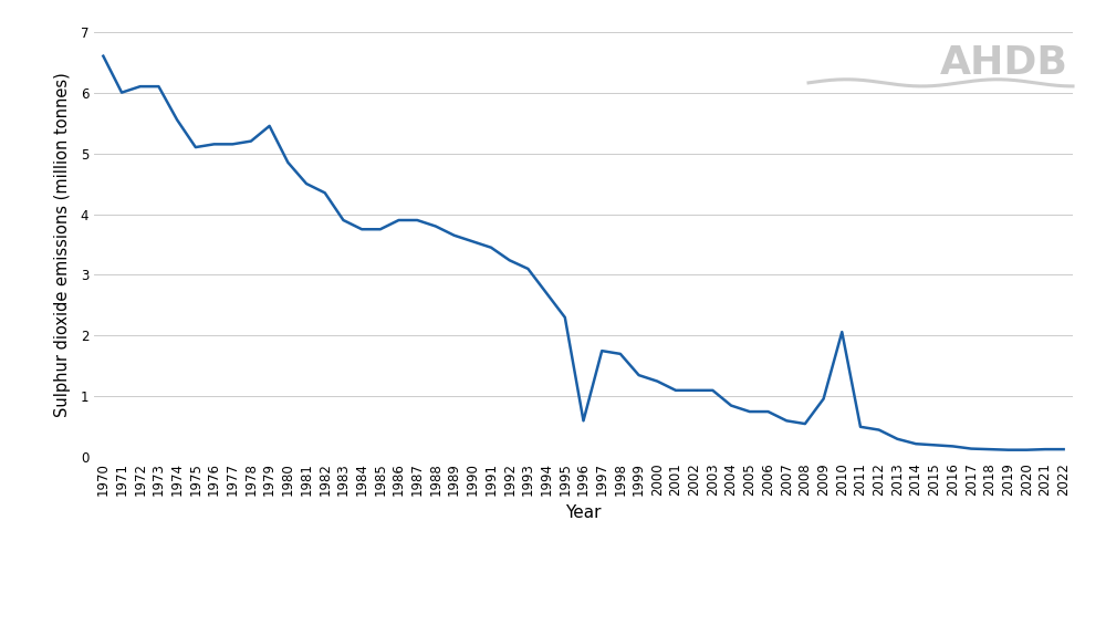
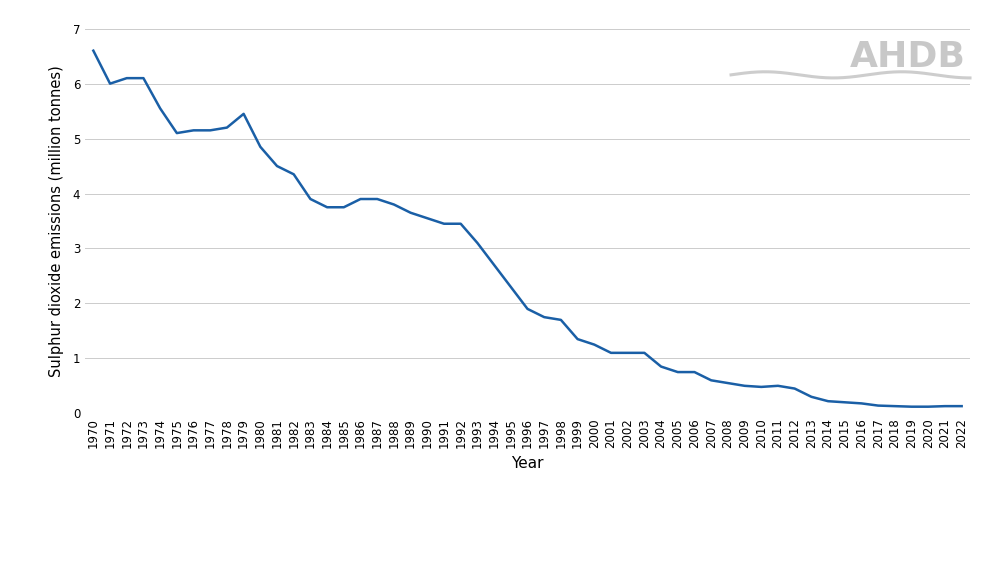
1992: 3.24 -> 3.45
1996: 0.60 -> 1.90
2009: 0.96 -> 0.50
2010: 2.06 -> 0.48
